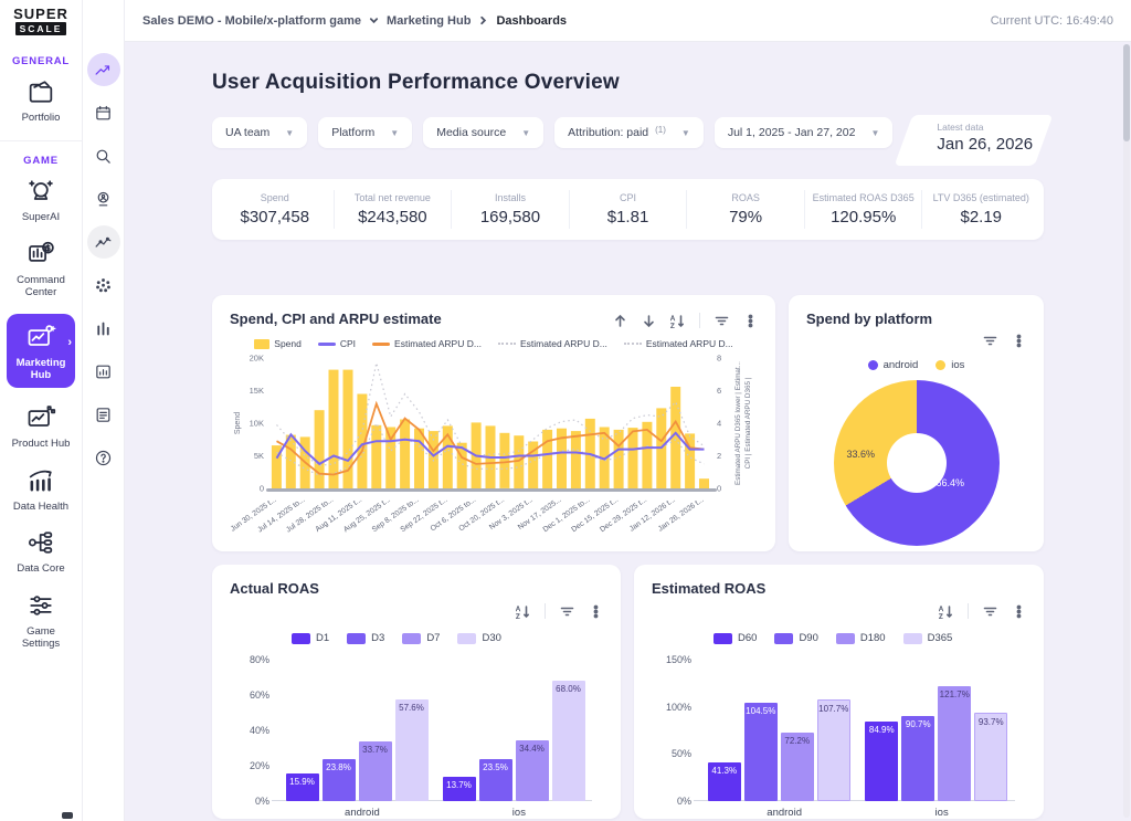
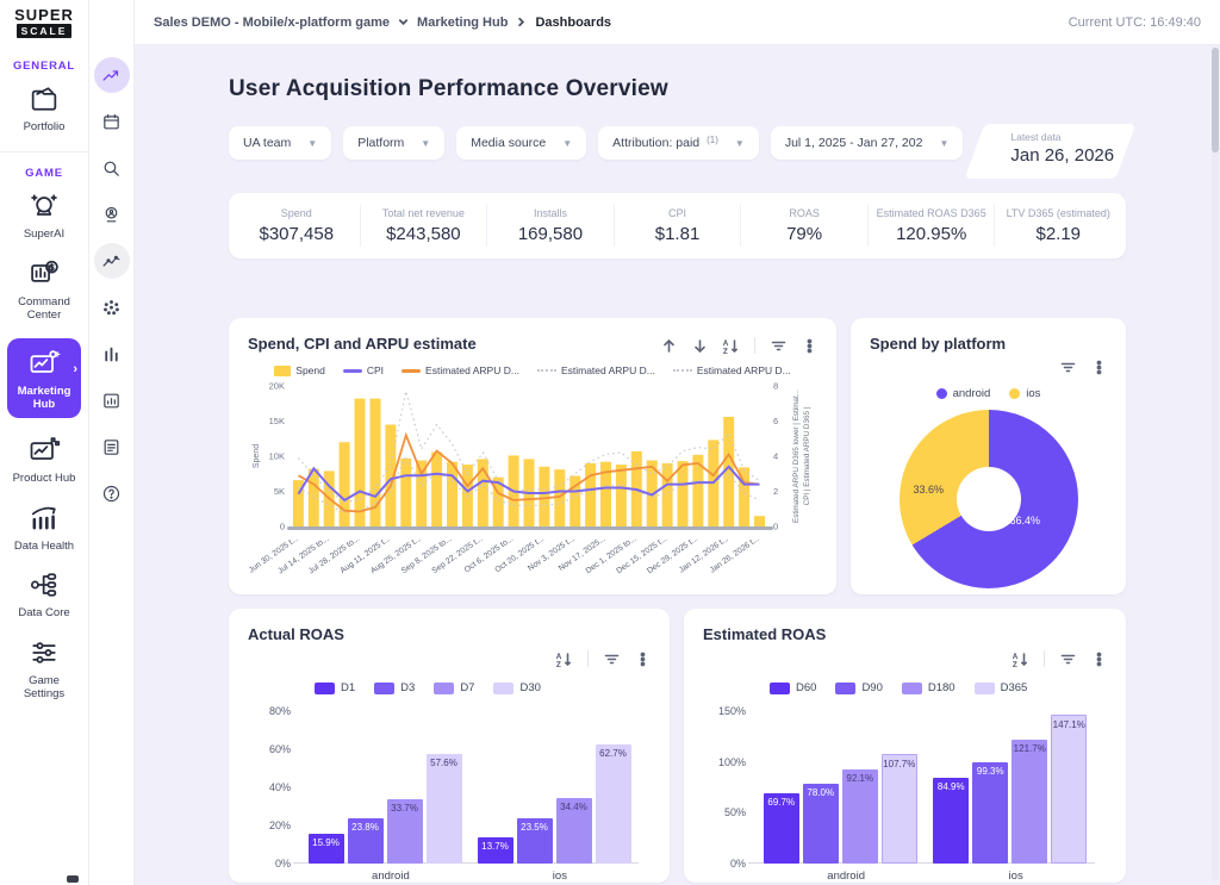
Actual ROAS/D30/ios: 68.0% -> 62.7%
Estimated ROAS/D60/android: 41.3% -> 69.7%
Estimated ROAS/D90/android: 104.5% -> 78.0%
Estimated ROAS/D180/android: 72.2% -> 92.1%
Estimated ROAS/D90/ios: 90.7% -> 99.3%
Estimated ROAS/D365/ios: 93.7% -> 147.1%
